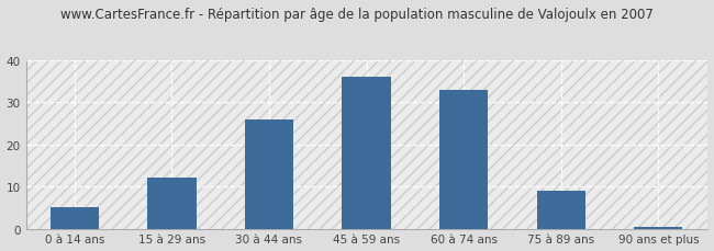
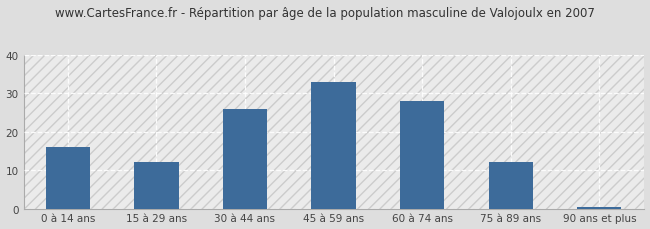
0 à 14 ans: 5.0 -> 16.0
45 à 59 ans: 36.0 -> 33.0
60 à 74 ans: 33.0 -> 28.0
75 à 89 ans: 9.0 -> 12.0
